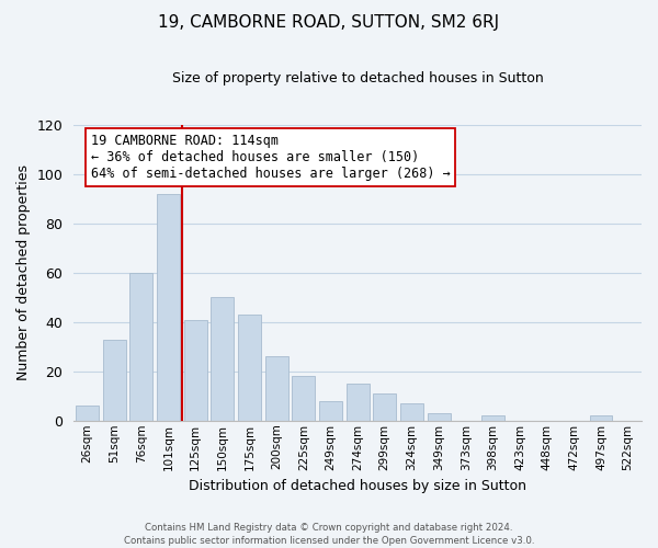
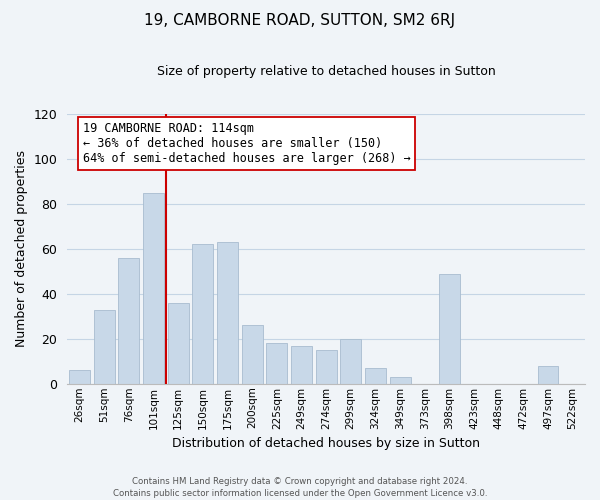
76sqm: 60 -> 56
101sqm: 92 -> 85
125sqm: 41 -> 36
150sqm: 50 -> 62
175sqm: 43 -> 63
249sqm: 8 -> 17
299sqm: 11 -> 20
398sqm: 2 -> 49
497sqm: 2 -> 8
